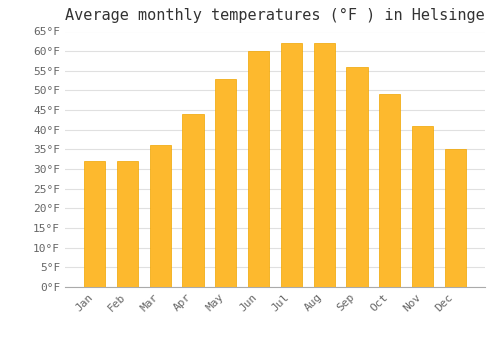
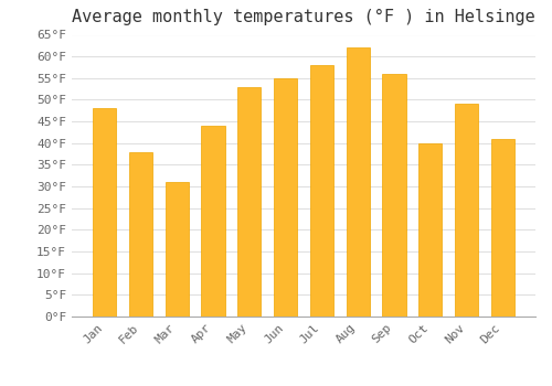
Jan: 32°F -> 48°F
Feb: 32°F -> 38°F
Mar: 36°F -> 31°F
Jun: 60°F -> 55°F
Jul: 62°F -> 58°F
Oct: 49°F -> 40°F
Nov: 41°F -> 49°F
Dec: 35°F -> 41°F
